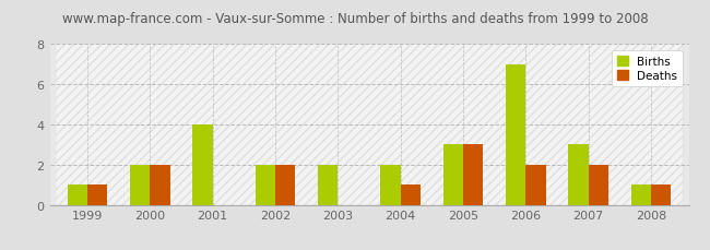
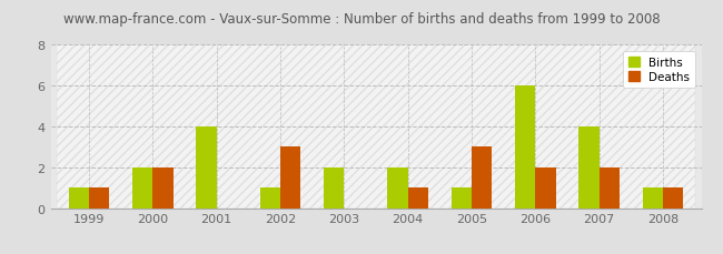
Births/2002: 2 -> 1
Deaths/2002: 2 -> 3
Births/2005: 3 -> 1
Births/2006: 7 -> 6
Births/2007: 3 -> 4
